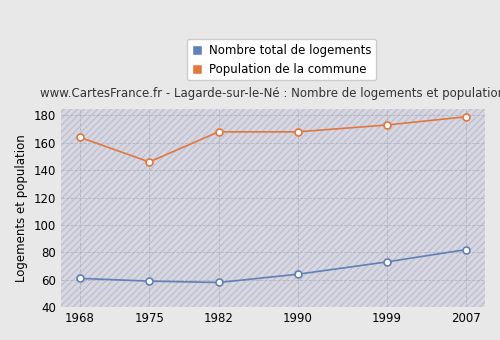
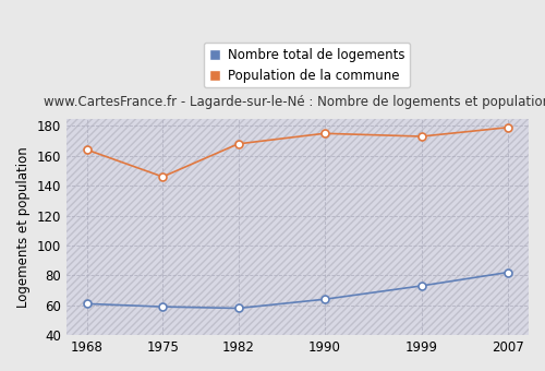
Population de la commune/1990: 168 -> 175
